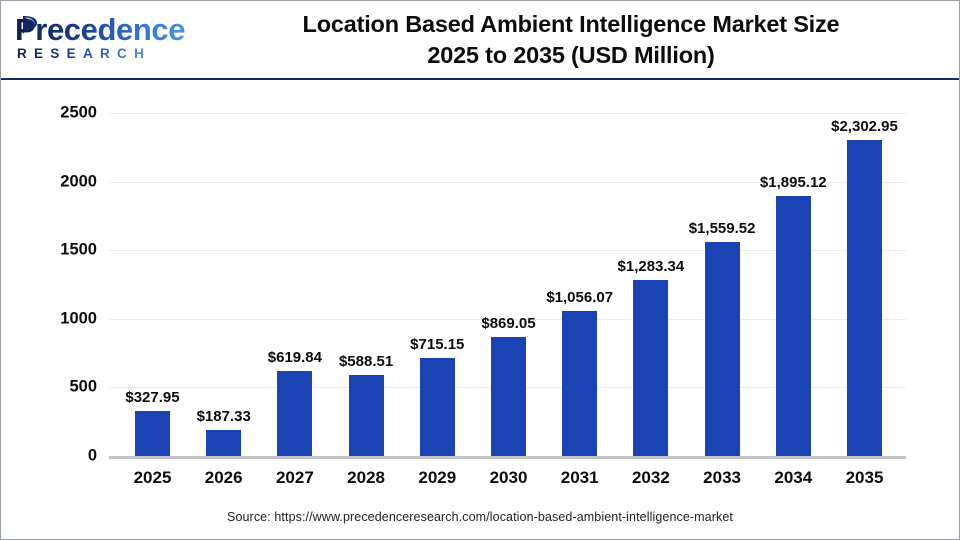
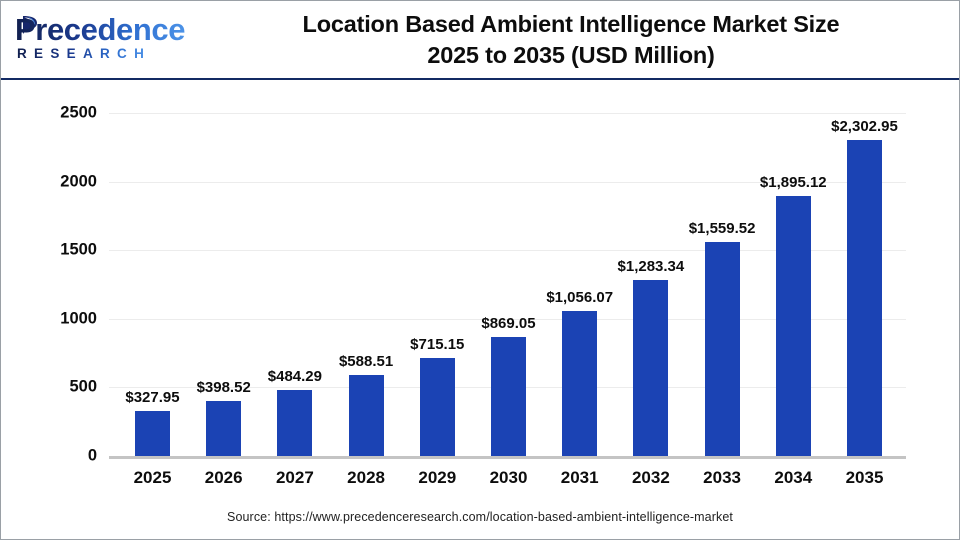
2026: $187.33 -> $398.52
2027: $619.84 -> $484.29
